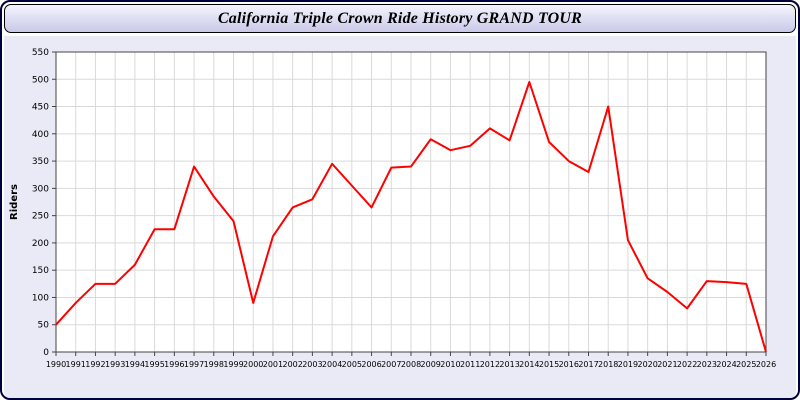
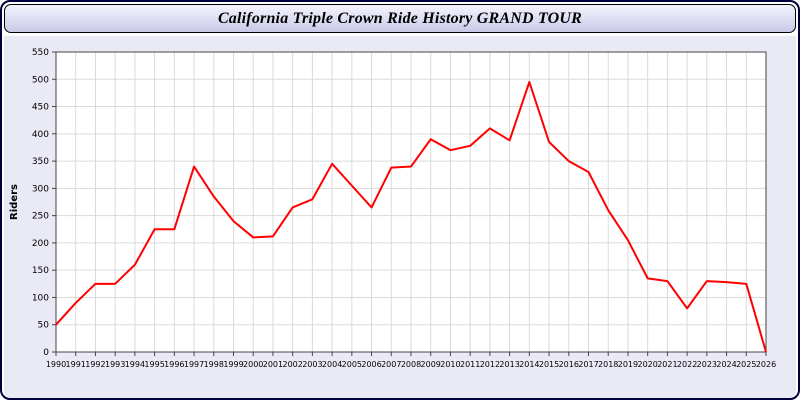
2000: 90 -> 210
2018: 450 -> 260
2021: 110 -> 130
